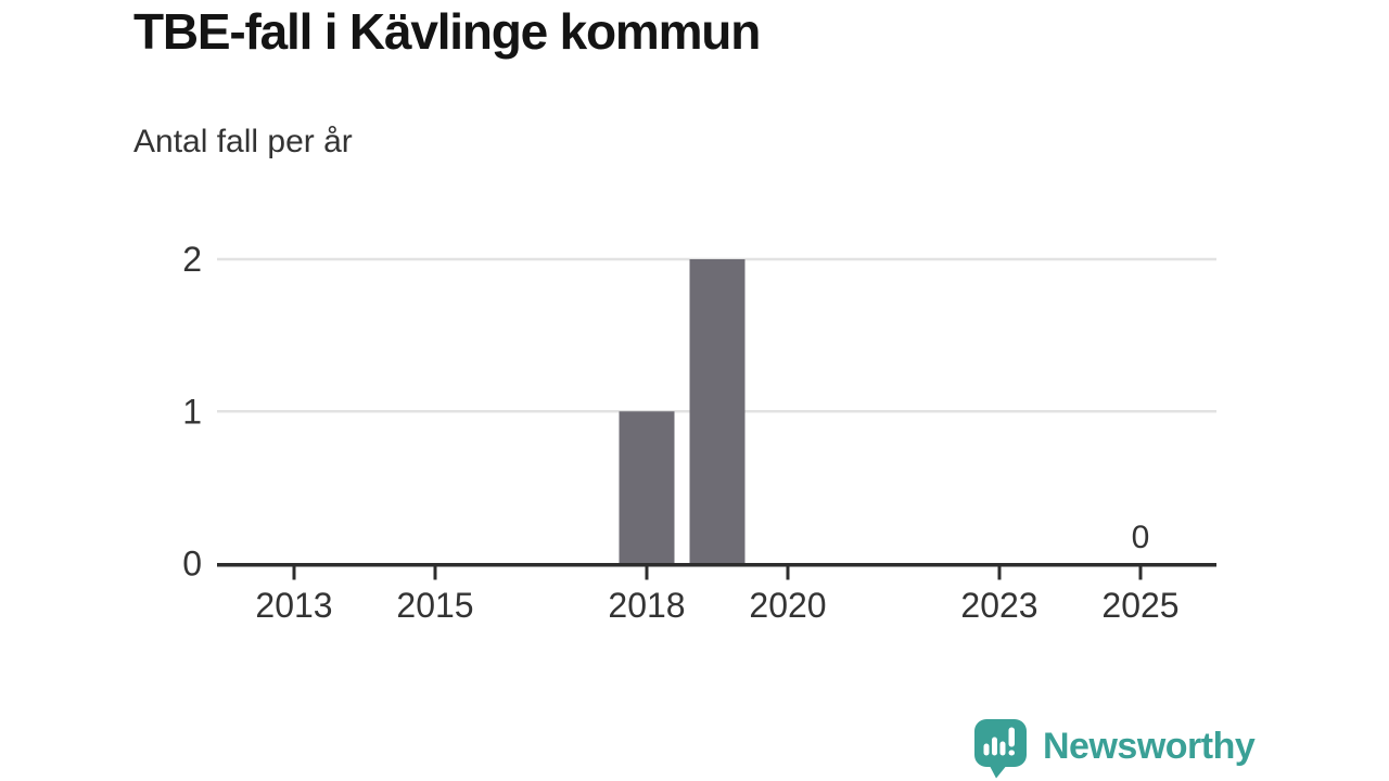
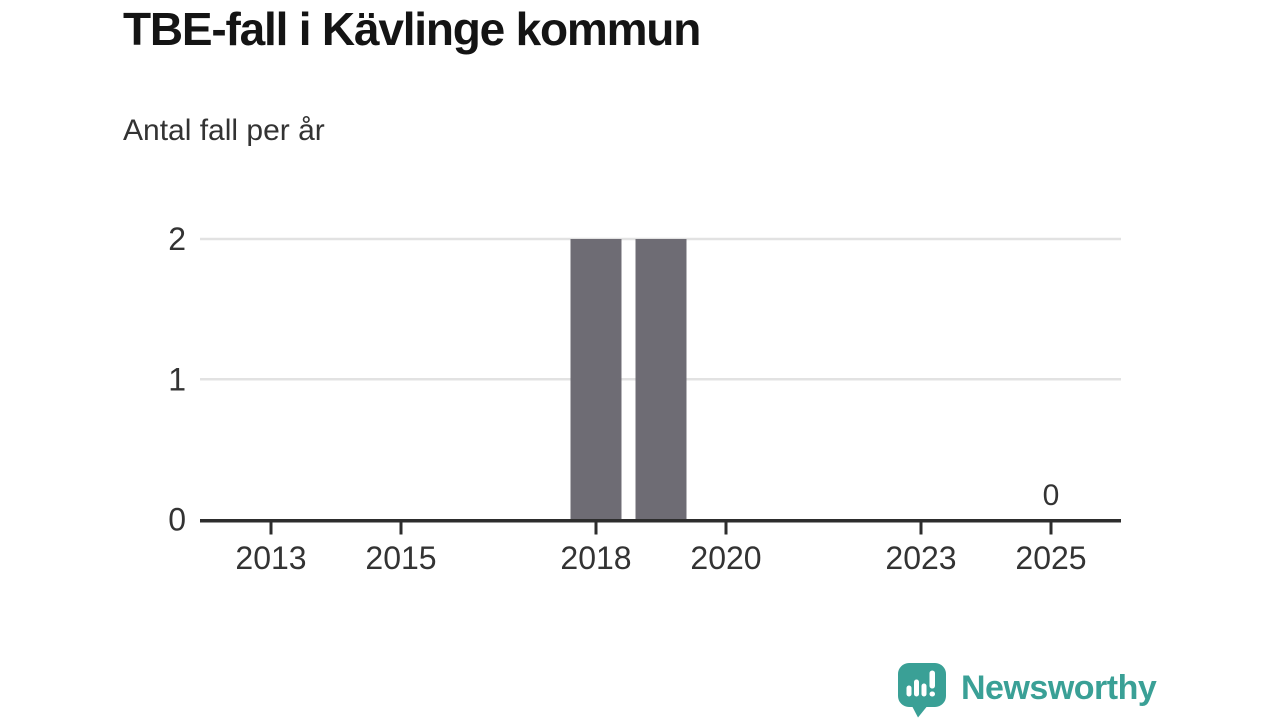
2018: 1 -> 2
